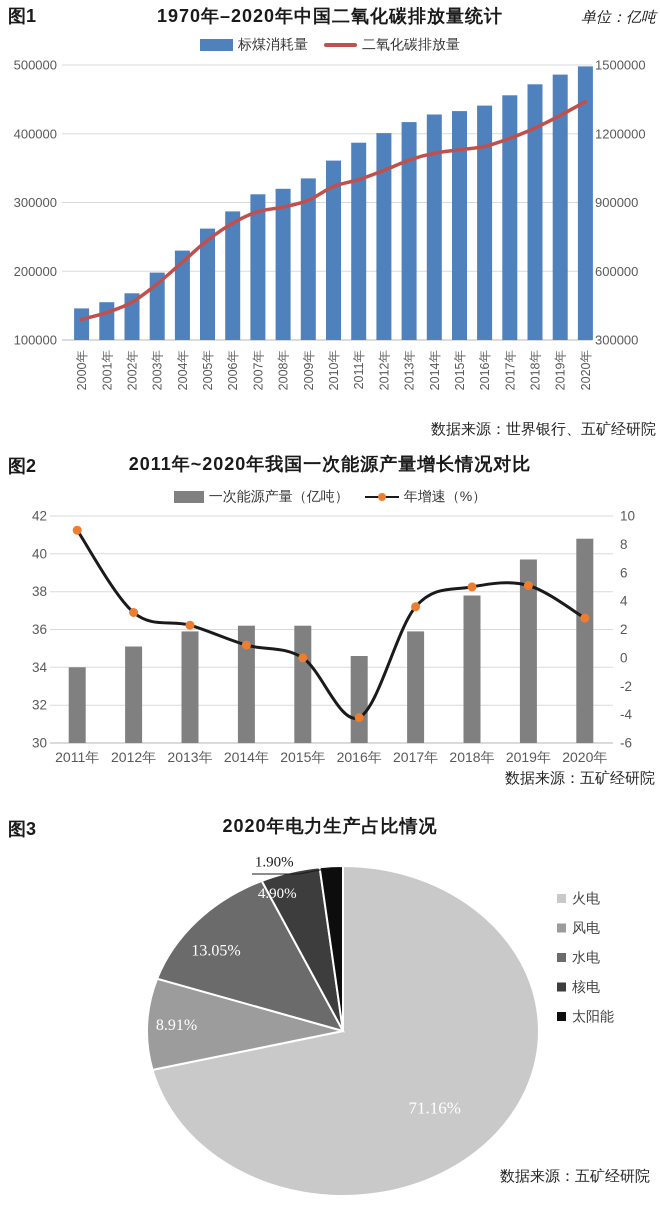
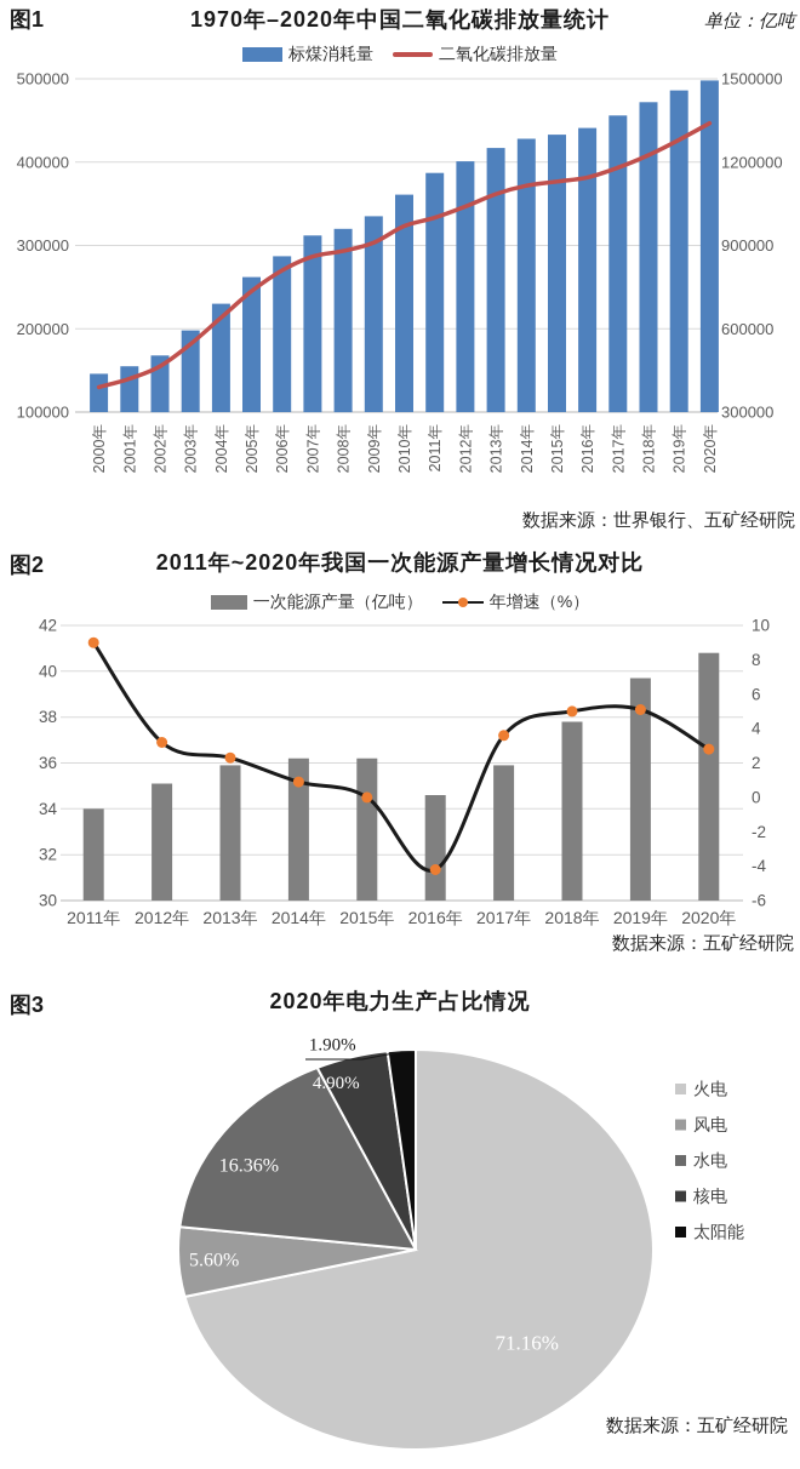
2020年电力生产占比情况/风电: 8.91% -> 5.60%
2020年电力生产占比情况/水电: 13.05% -> 16.36%
